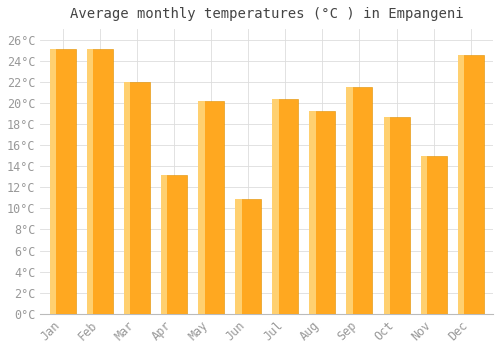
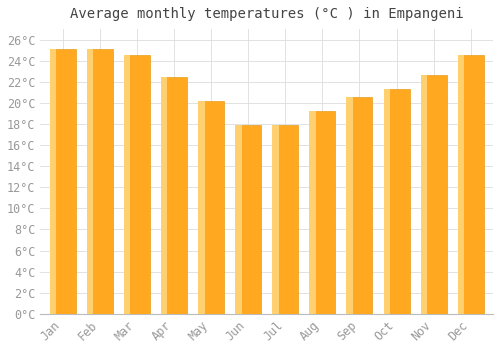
Mar: 22.0°C -> 24.5°C
Apr: 13.2°C -> 22.5°C
Jun: 10.9°C -> 17.9°C
Jul: 20.4°C -> 17.9°C
Sep: 21.5°C -> 20.6°C
Oct: 18.7°C -> 21.3°C
Nov: 15.0°C -> 22.6°C
